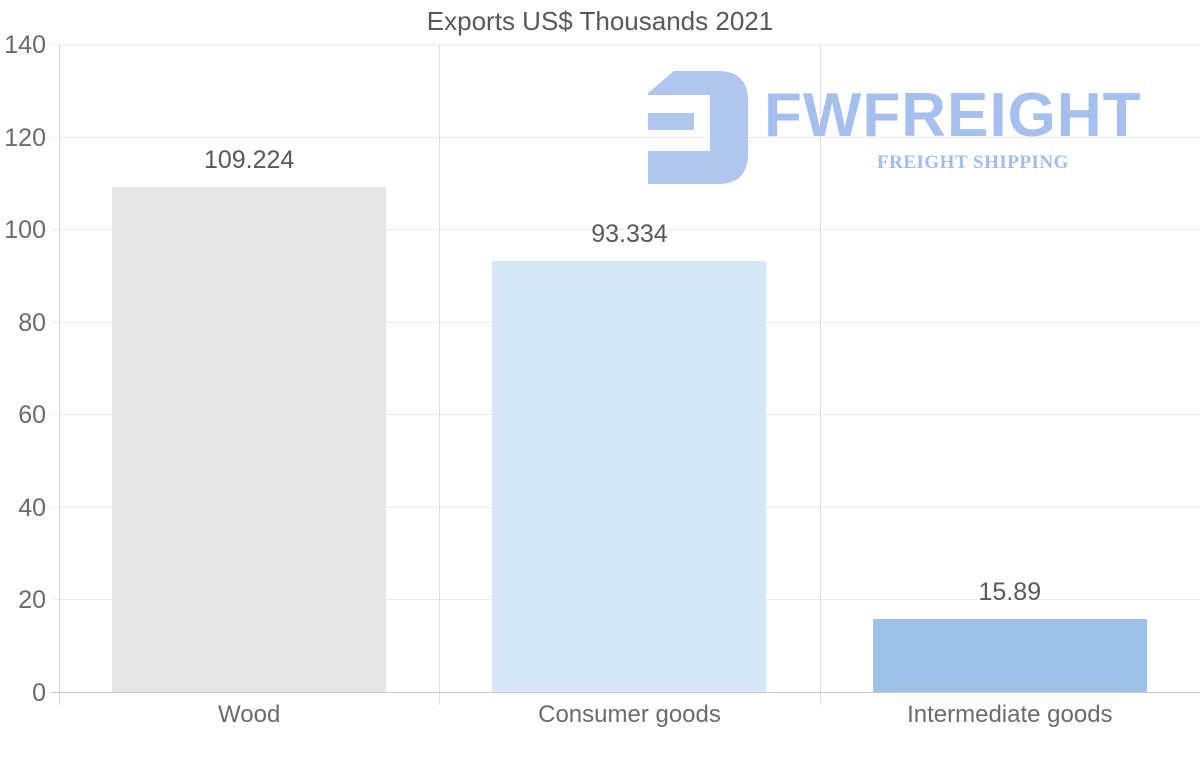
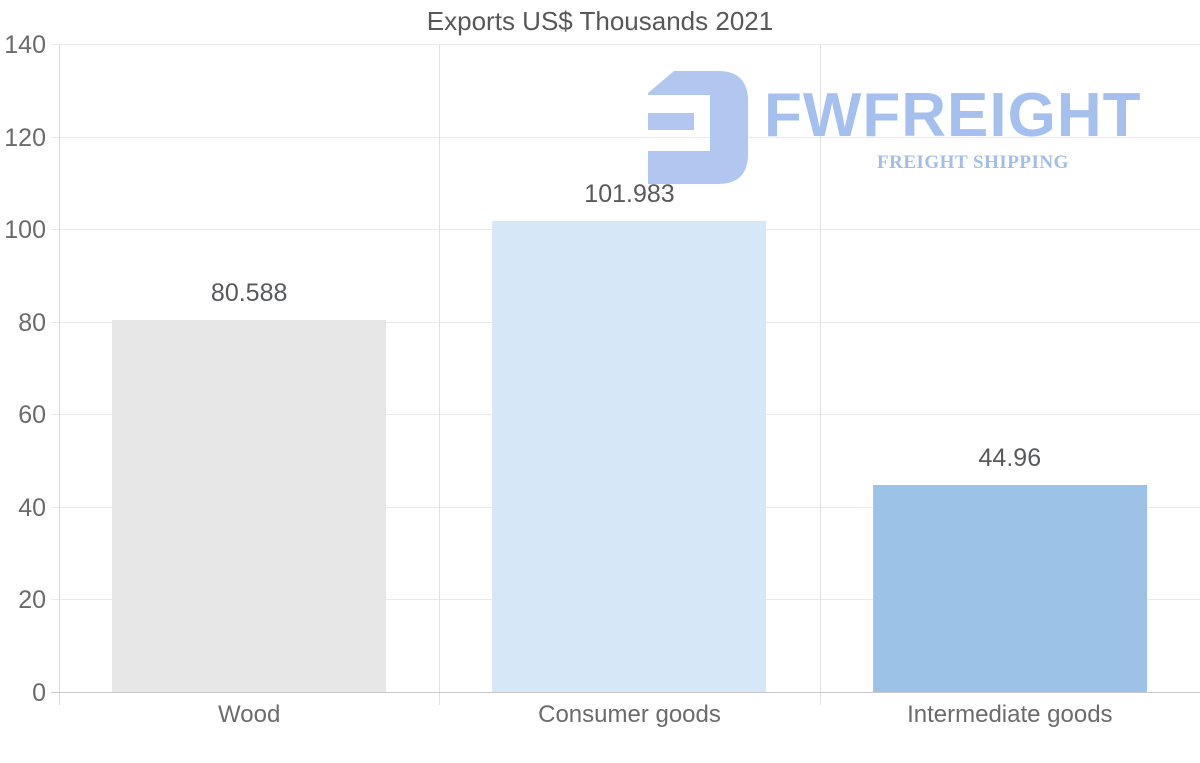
Wood: 109.224 -> 80.588
Consumer goods: 93.334 -> 101.983
Intermediate goods: 15.89 -> 44.96
